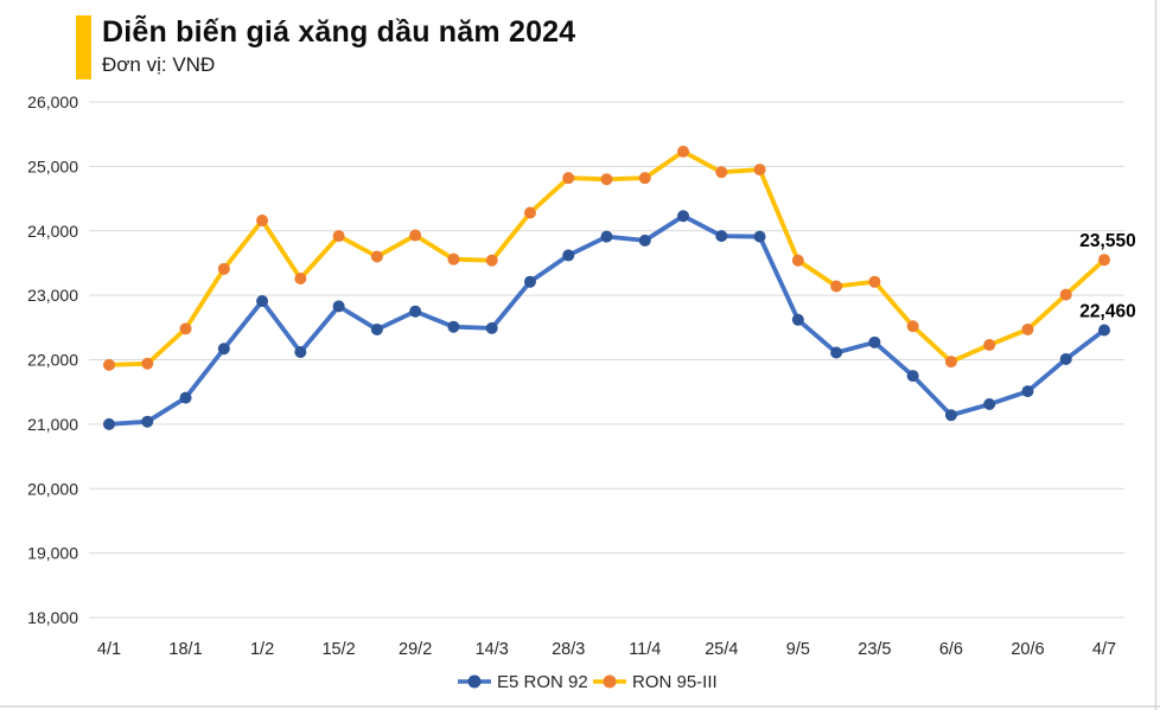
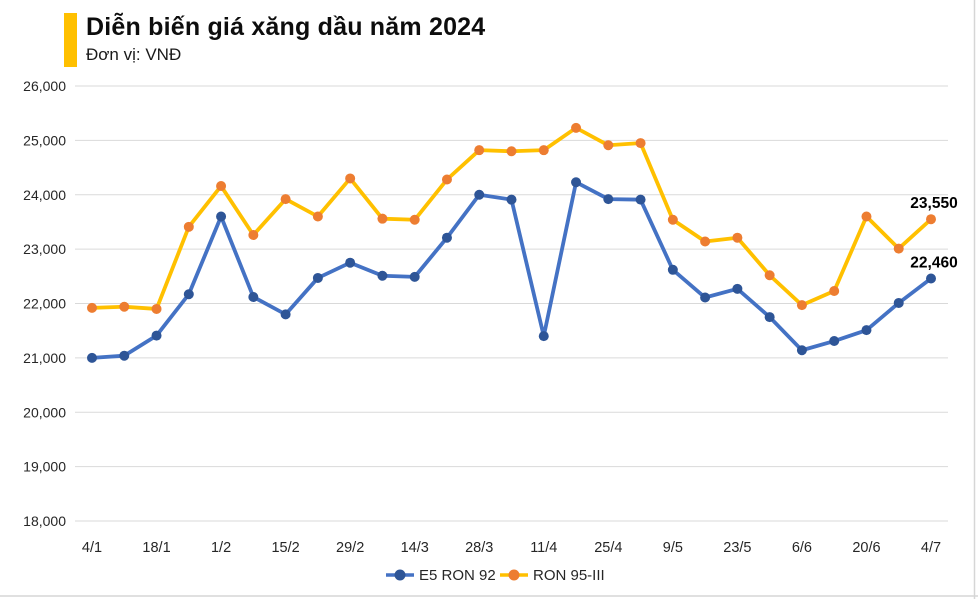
RON 95-III/18/1: 22500 -> 21900
E5 RON 92/1/2: 22900 -> 23600
E5 RON 92/15/2: 22800 -> 21800
RON 95-III/29/2: 23900 -> 24300
E5 RON 92/28/3: 23600 -> 24000
E5 RON 92/11/4: 23800 -> 21400
RON 95-III/20/6: 22500 -> 23600
